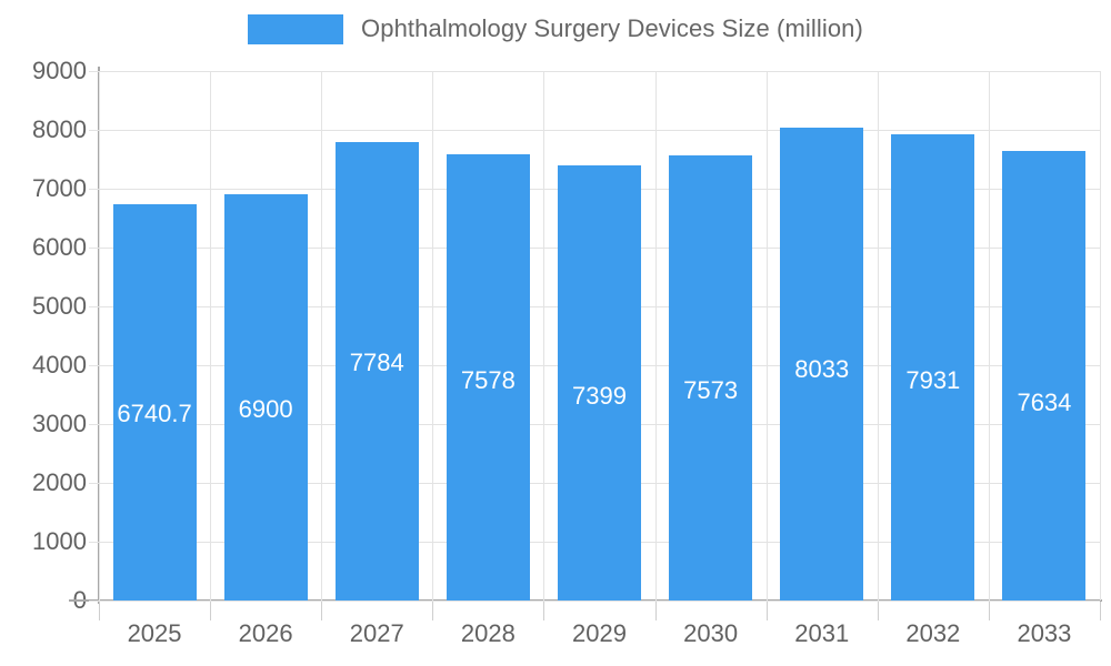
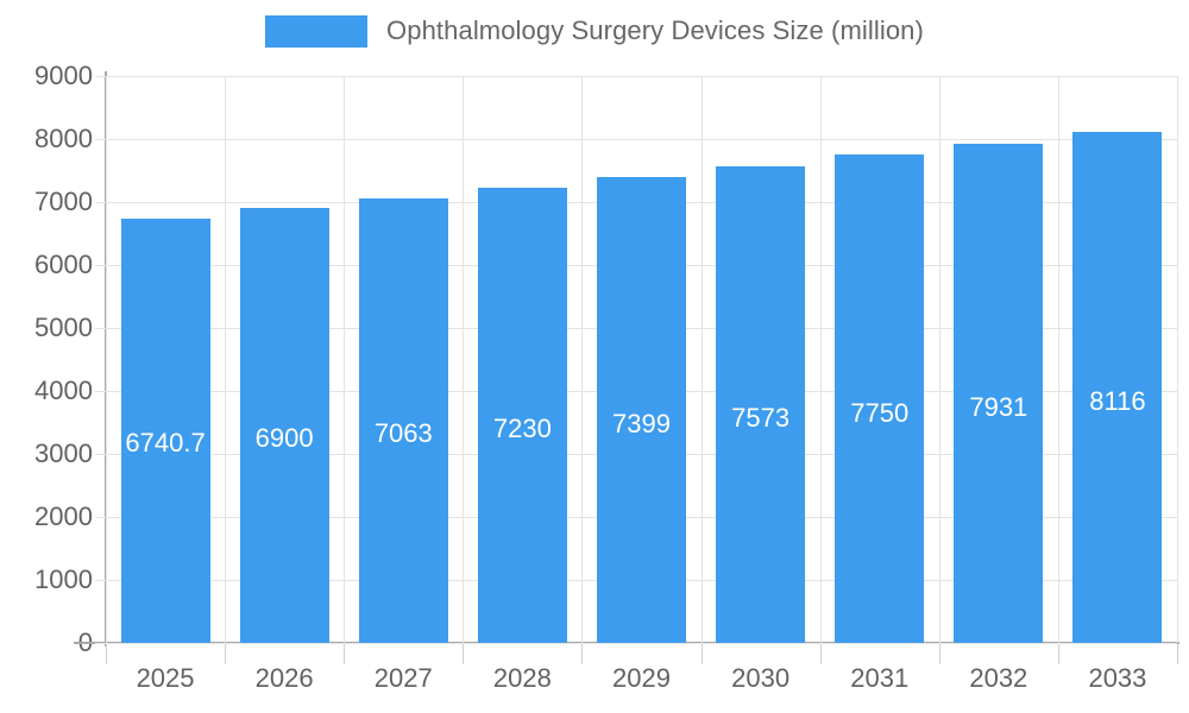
2027: 7784 -> 7063
2028: 7578 -> 7230
2031: 8033 -> 7750
2033: 7634 -> 8116
